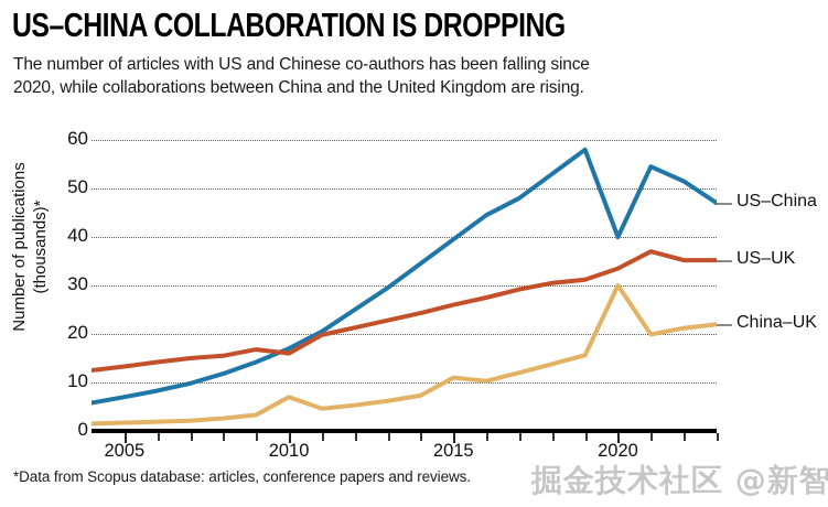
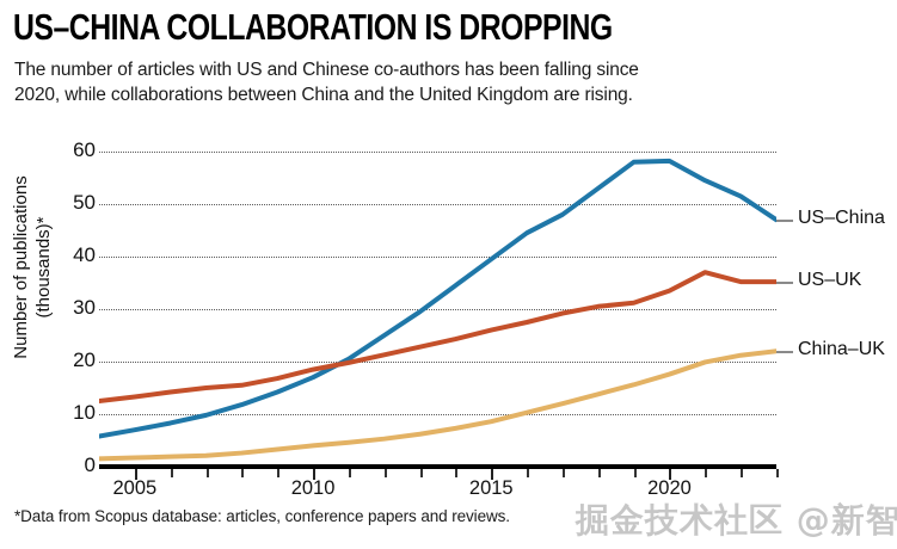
US–UK/2010: 16 -> 18
China–UK/2010: 7 -> 4
China–UK/2015: 11 -> 9
US–China/2020: 40 -> 58
China–UK/2020: 30 -> 18
